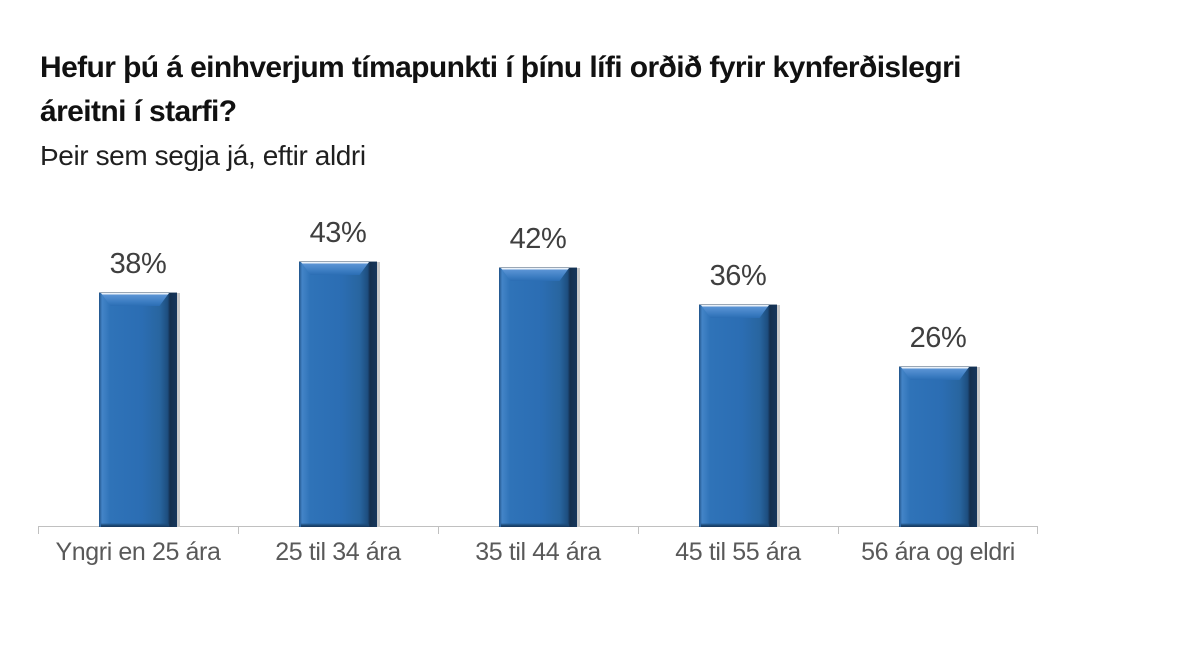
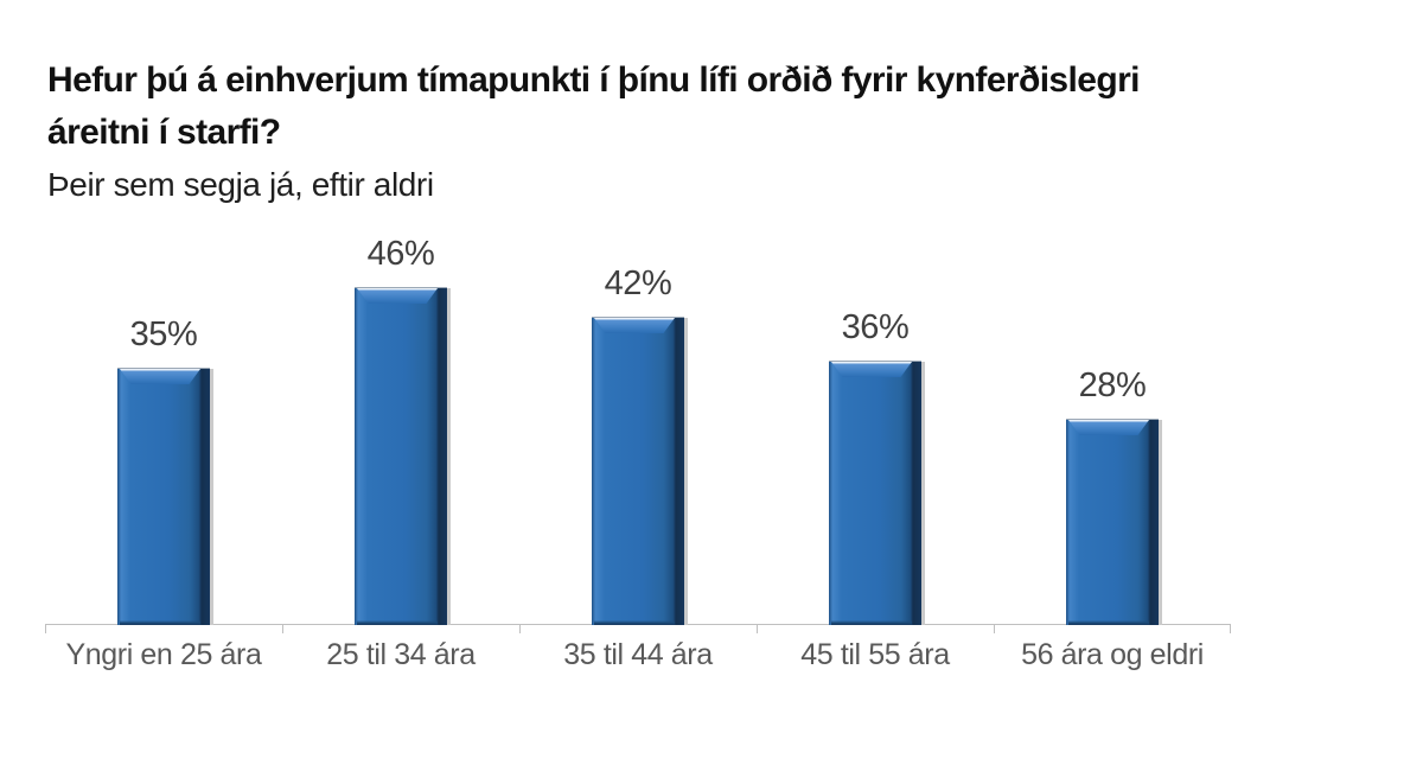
Yngri en 25 ára: 38% -> 35%
25 til 34 ára: 43% -> 46%
56 ára og eldri: 26% -> 28%
